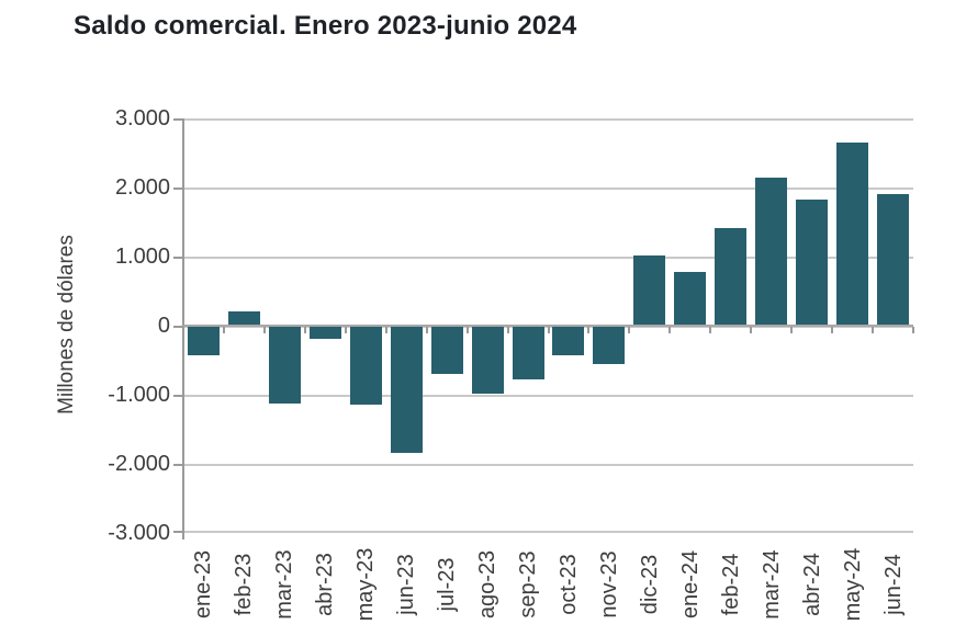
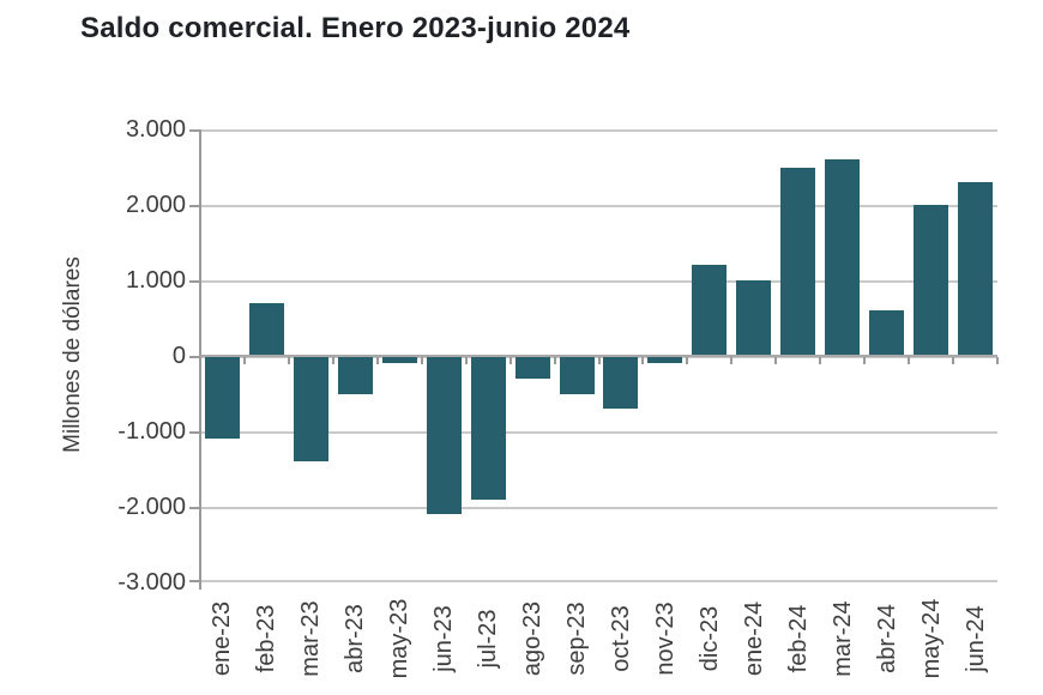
ene-23: -400 -> -1100
feb-23: 200 -> 700
mar-23: -1100 -> -1400
abr-23: -200 -> -500
may-23: -1100 -> -100
jun-23: -1800 -> -2100
jul-23: -700 -> -1900
ago-23: -1000 -> -300
sep-23: -800 -> -500
oct-23: -400 -> -700
nov-23: -600 -> -100
dic-23: 1000 -> 1200
ene-24: 800 -> 1000
feb-24: 1400 -> 2500
mar-24: 2100 -> 2600
abr-24: 1800 -> 600
may-24: 2600 -> 2000
jun-24: 1900 -> 2300
